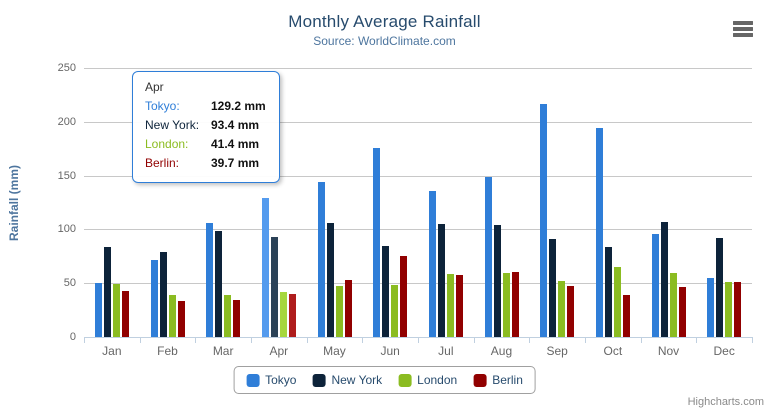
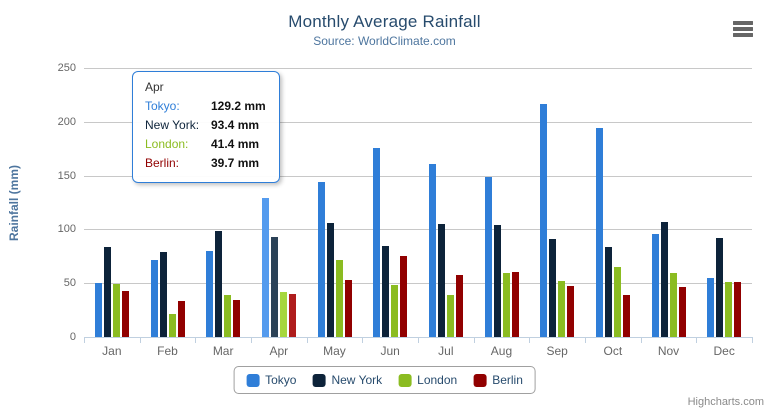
London/Feb: 39 -> 21
Tokyo/Mar: 106 -> 80
London/May: 47 -> 72
Tokyo/Jul: 136 -> 161
London/Jul: 59 -> 39
